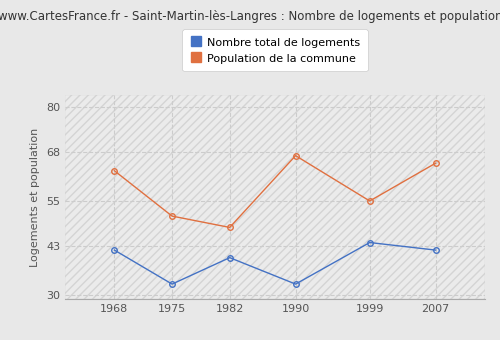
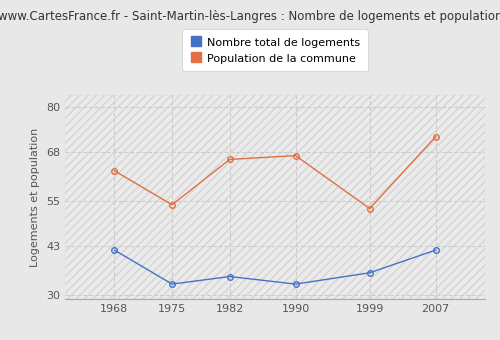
Population de la commune/1975: 51 -> 54
Nombre total de logements/1982: 40 -> 35
Population de la commune/1982: 48 -> 66
Nombre total de logements/1999: 44 -> 36
Population de la commune/1999: 55 -> 53
Population de la commune/2007: 65 -> 72
